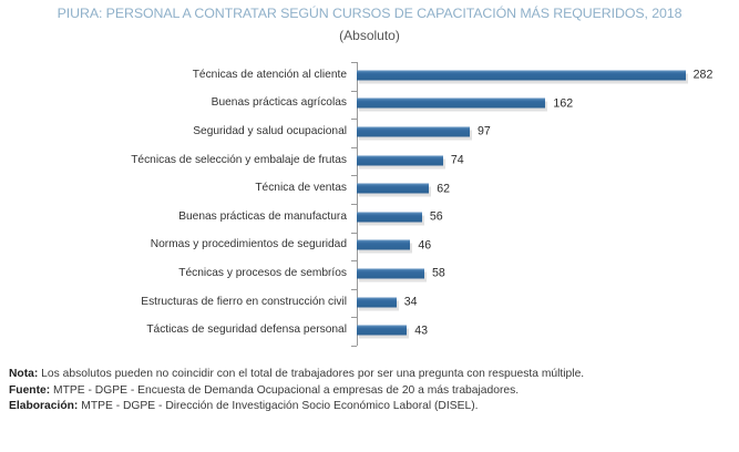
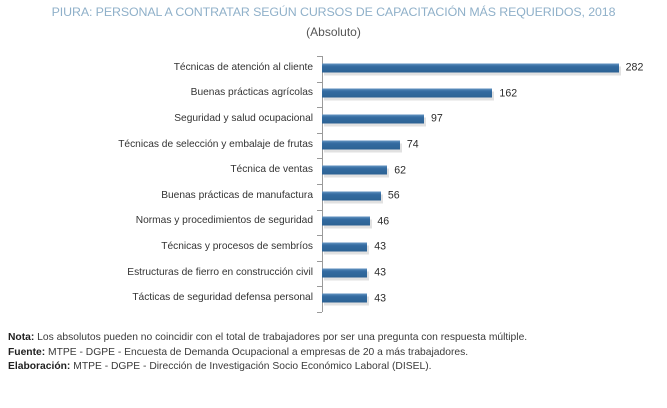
Técnicas y procesos de sembríos: 58 -> 43
Estructuras de fierro en construcción civil: 34 -> 43
